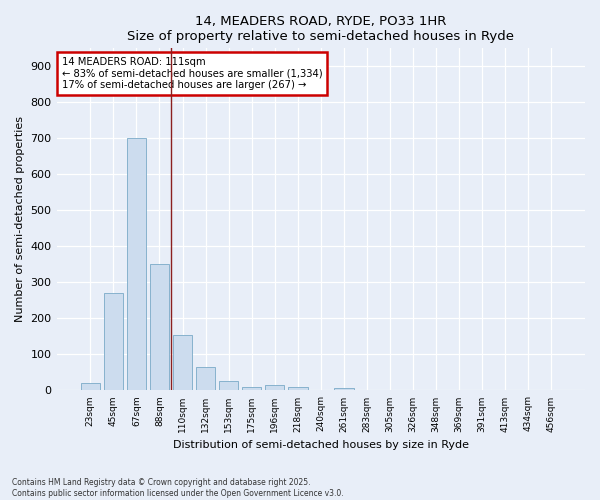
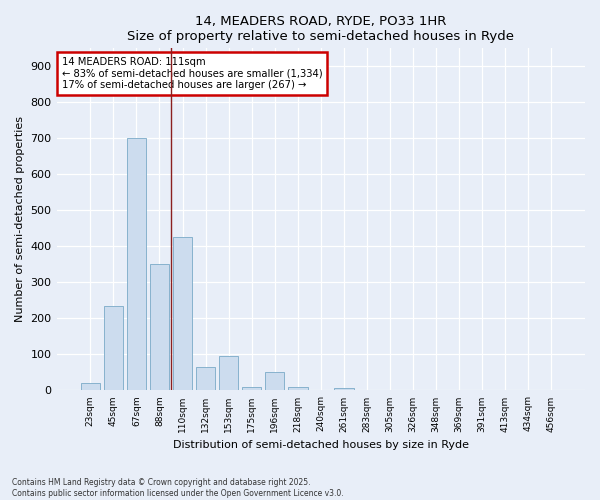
45sqm: 270 -> 235
110sqm: 155 -> 425
153sqm: 25 -> 95
196sqm: 15 -> 50
